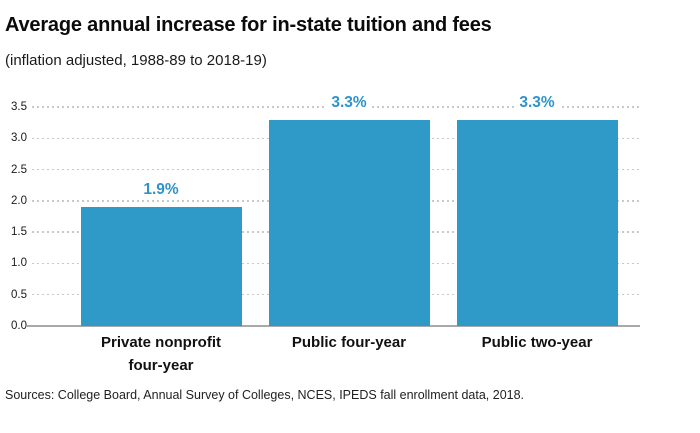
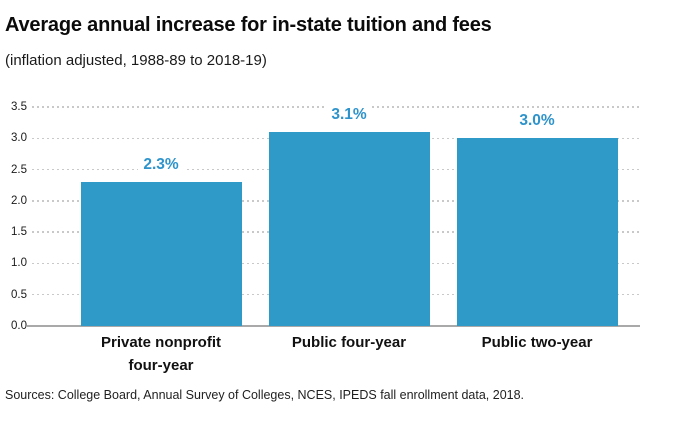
Private nonprofit four-year: 1.9% -> 2.3%
Public four-year: 3.3% -> 3.1%
Public two-year: 3.3% -> 3.0%
